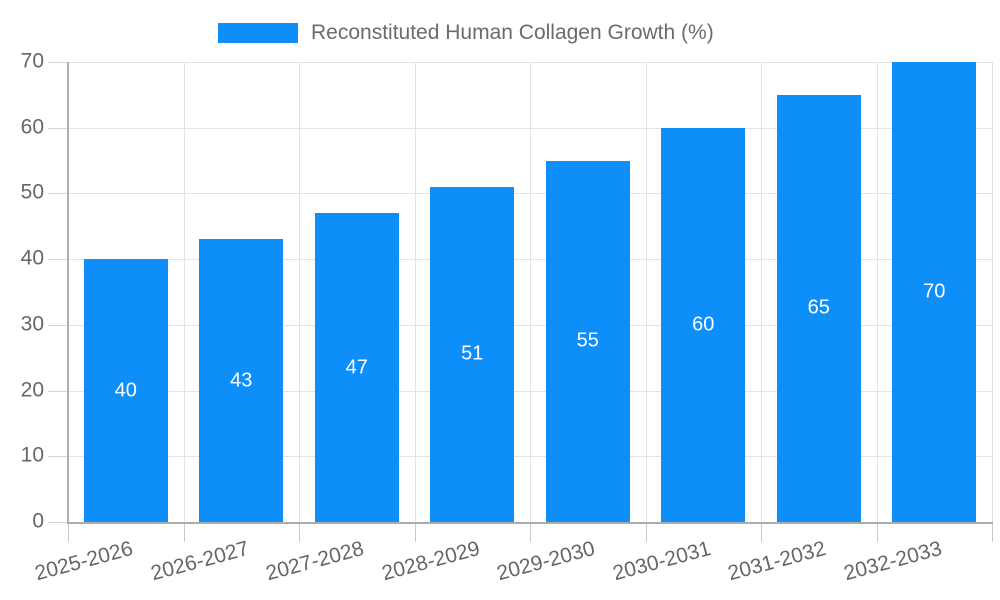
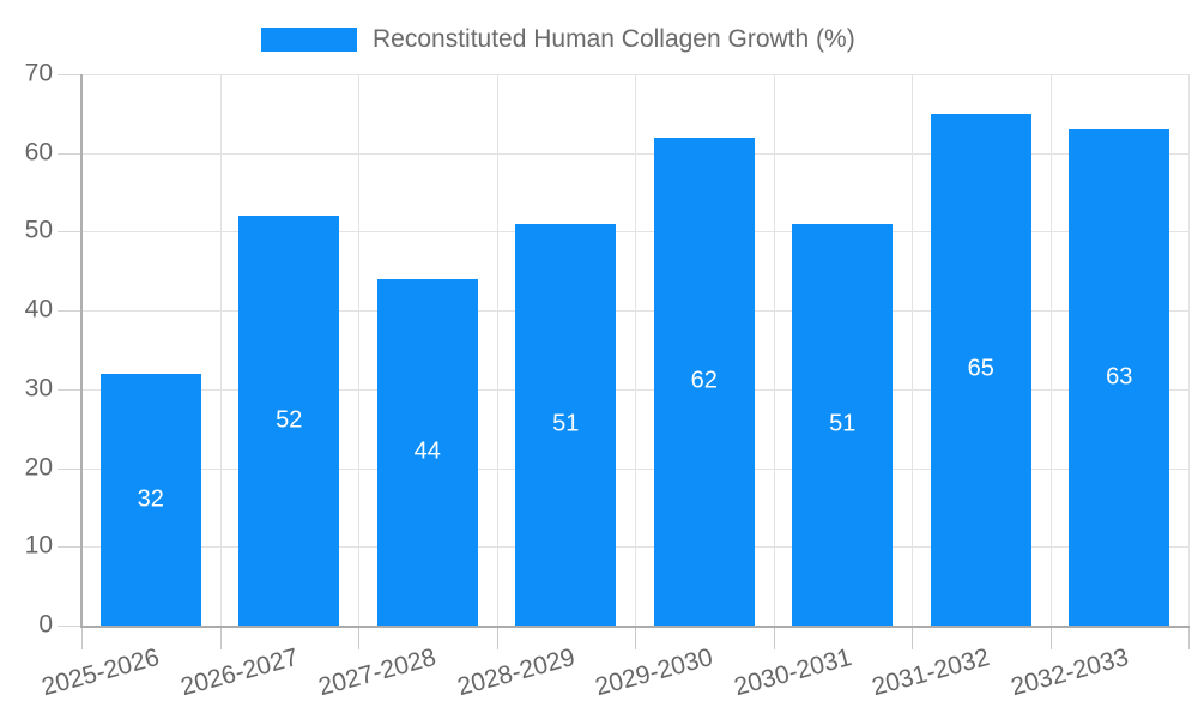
2025-2026: 40 -> 32
2026-2027: 43 -> 52
2027-2028: 47 -> 44
2029-2030: 55 -> 62
2030-2031: 60 -> 51
2032-2033: 70 -> 63
